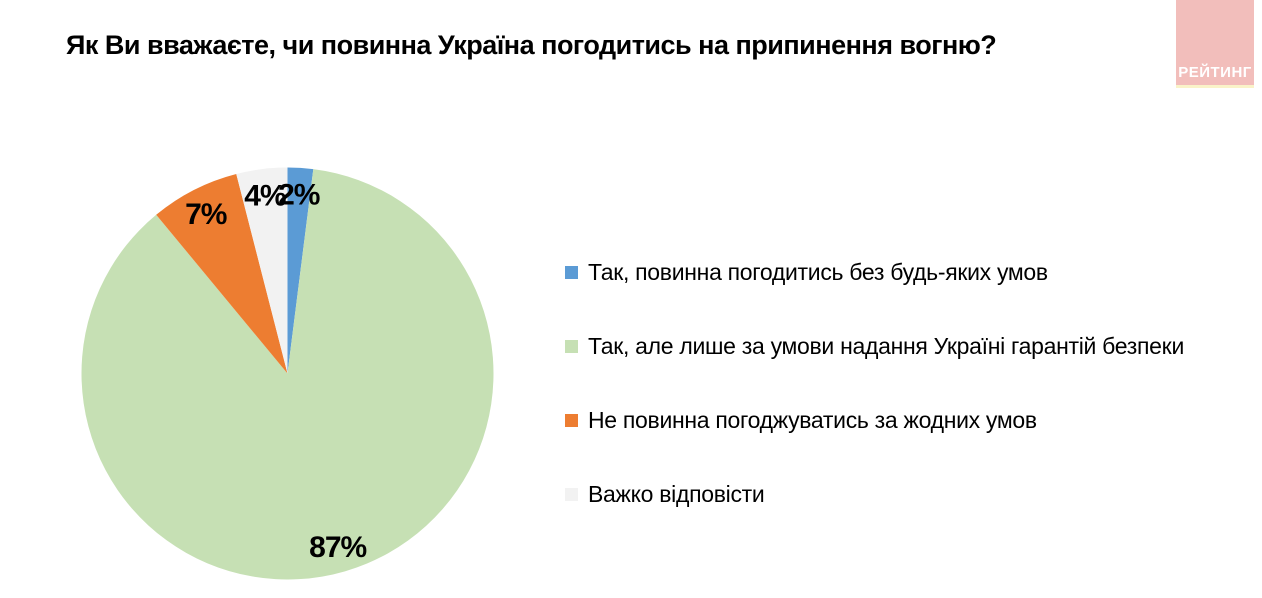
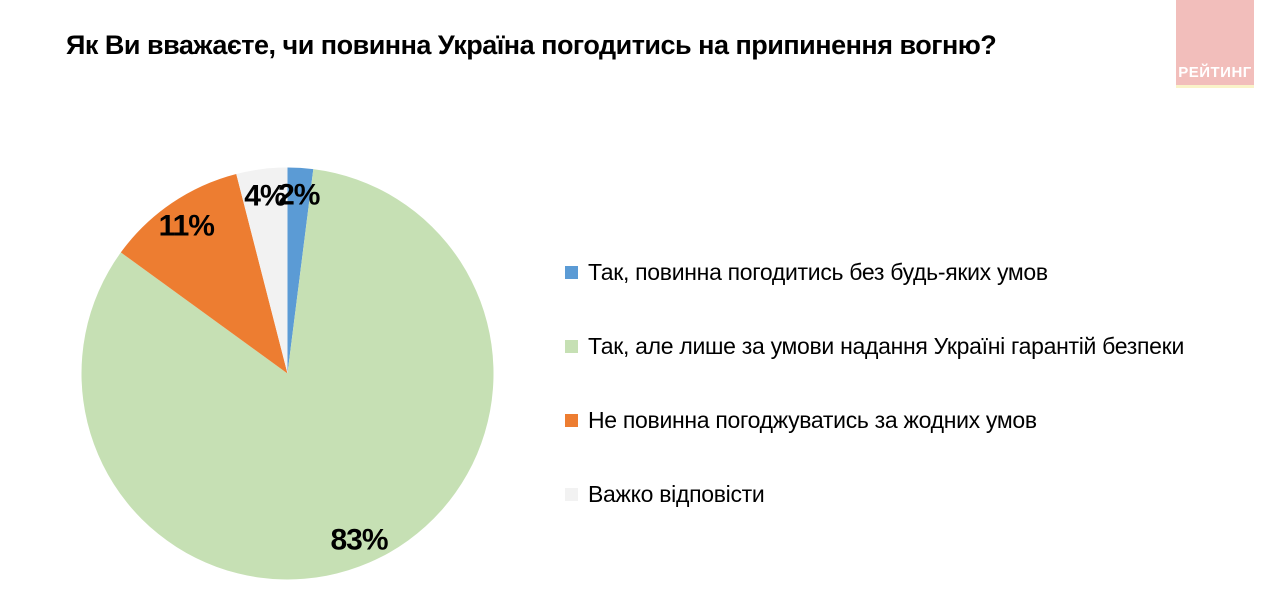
Так, але лише за умови надання Україні гарантій безпеки: 87% -> 83%
Не повинна погоджуватись за жодних умов: 7% -> 11%
